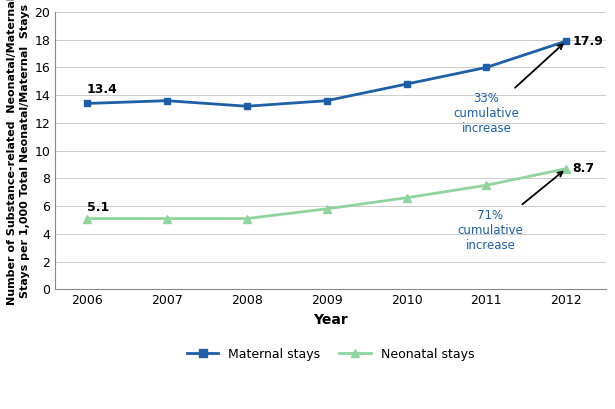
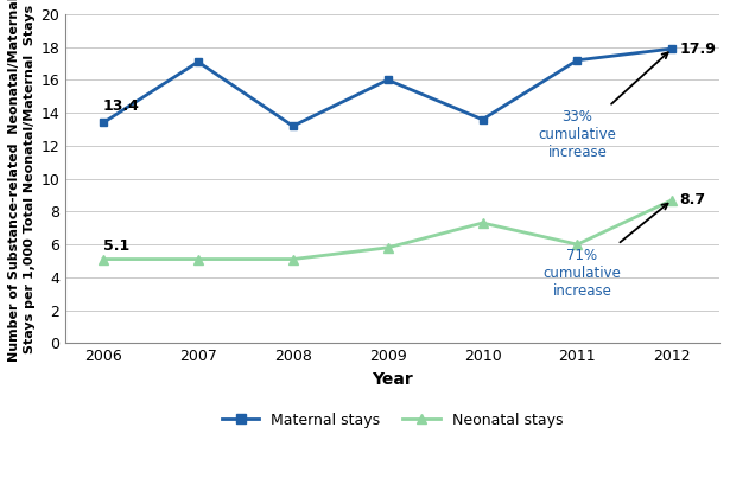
Maternal stays/2007: 13.6 -> 17.1
Maternal stays/2009: 13.6 -> 16.0
Maternal stays/2010: 14.8 -> 13.6
Neonatal stays/2010: 6.6 -> 7.3
Maternal stays/2011: 16.0 -> 17.2
Neonatal stays/2011: 7.5 -> 6.0
